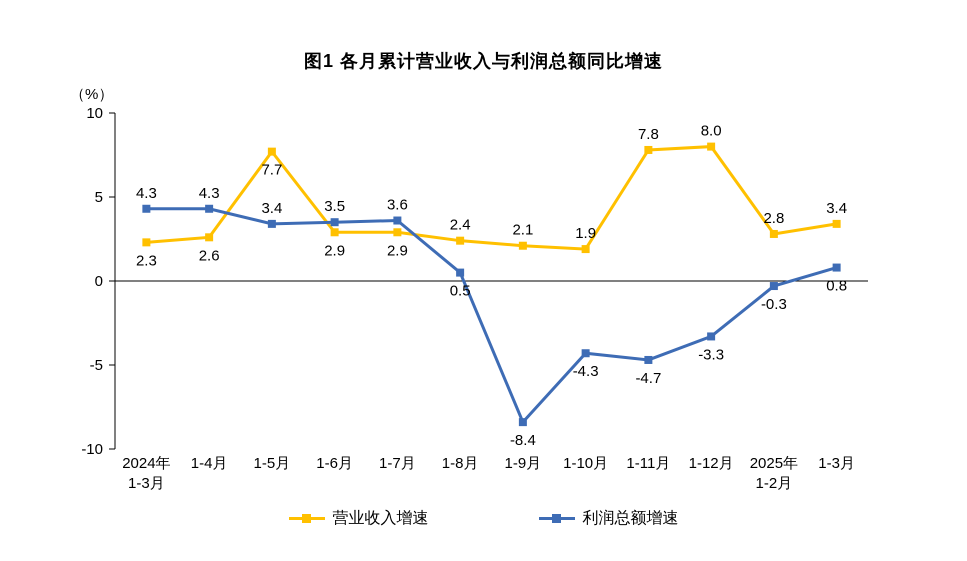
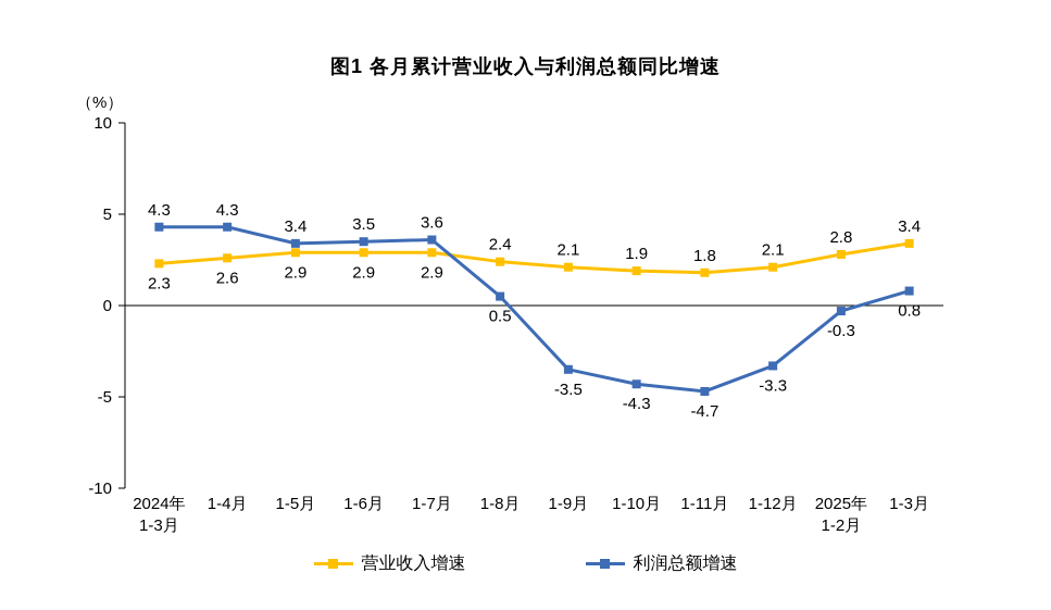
营业收入增速/1-5月: 7.7 -> 2.9
利润总额增速/1-9月: -8.4 -> -3.5
营业收入增速/1-11月: 7.8 -> 1.8
营业收入增速/1-12月: 8.0 -> 2.1
